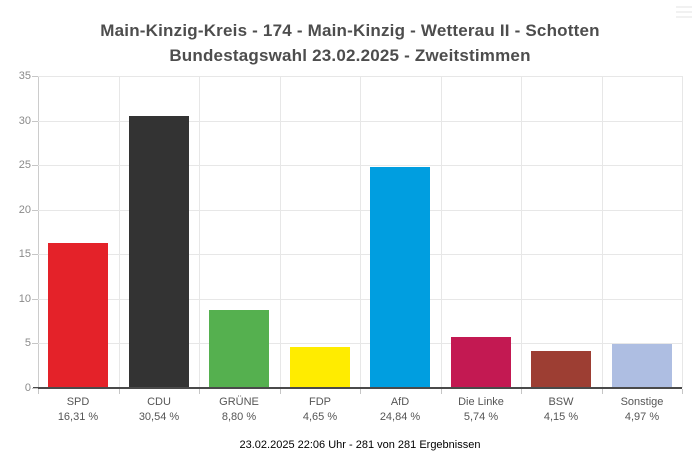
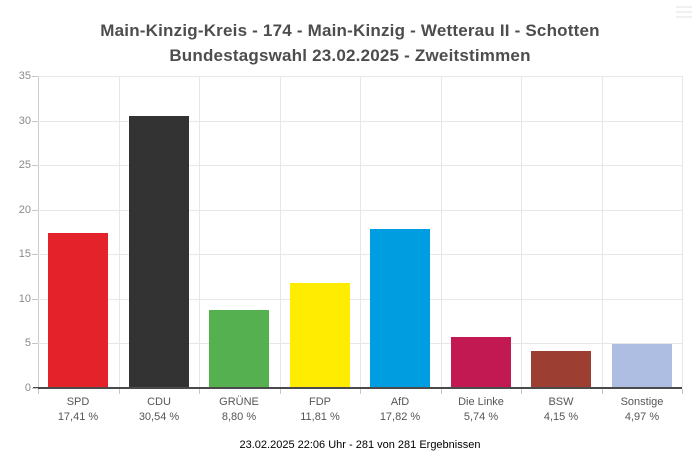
SPD: 16,31 -> 17,41
FDP: 4,65 -> 11,81
AfD: 24,84 -> 17,82
